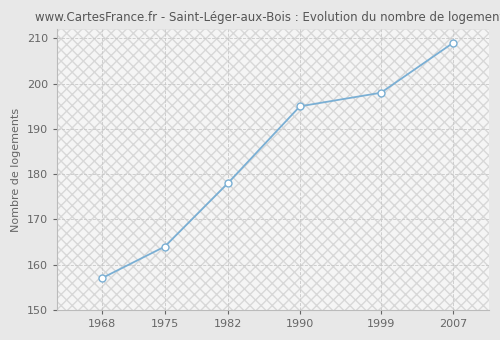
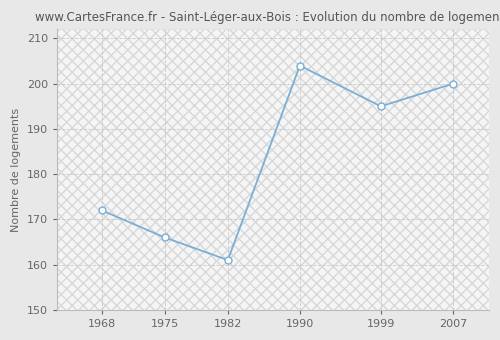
1968: 157 -> 172
1975: 164 -> 166
1982: 178 -> 161
1990: 195 -> 204
1999: 198 -> 195
2007: 209 -> 200
